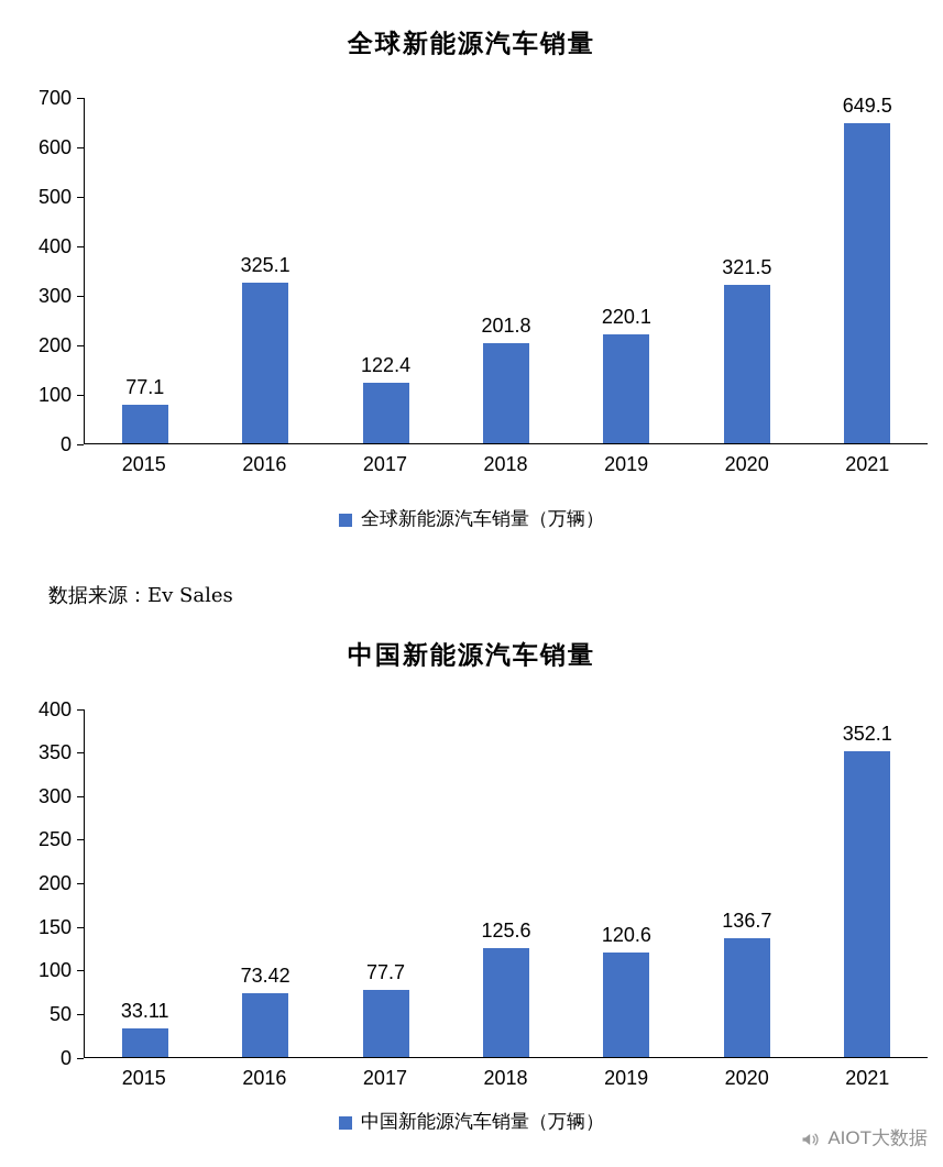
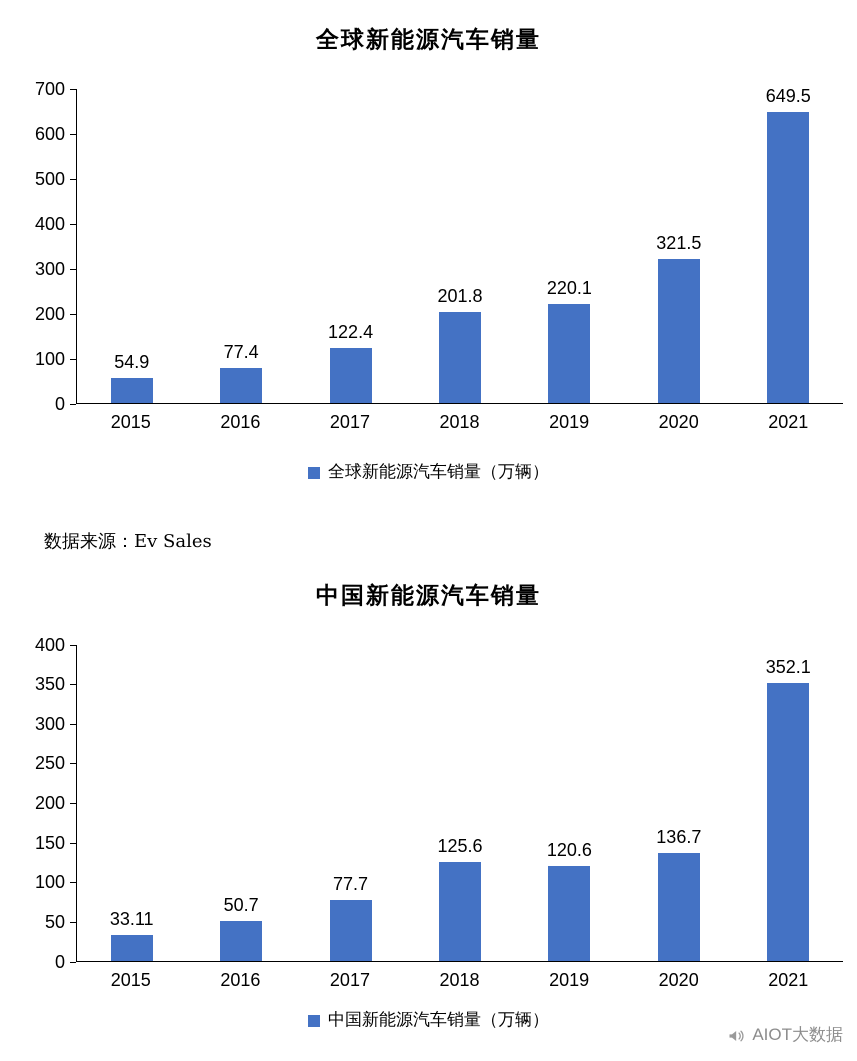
全球新能源汽车销量/2015: 77.1 -> 54.9
全球新能源汽车销量/2016: 325.1 -> 77.4
中国新能源汽车销量/2016: 73.42 -> 50.7
